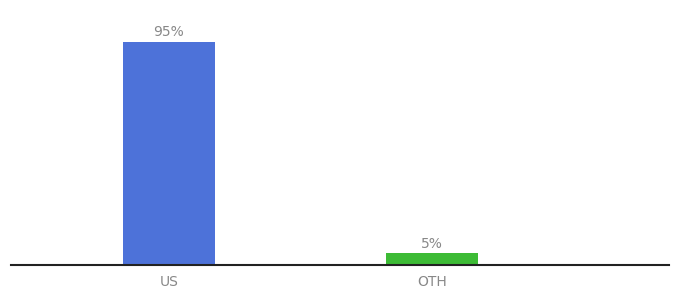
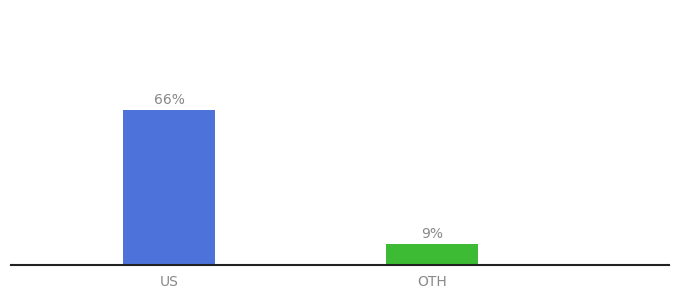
US: 95% -> 66%
OTH: 5% -> 9%
